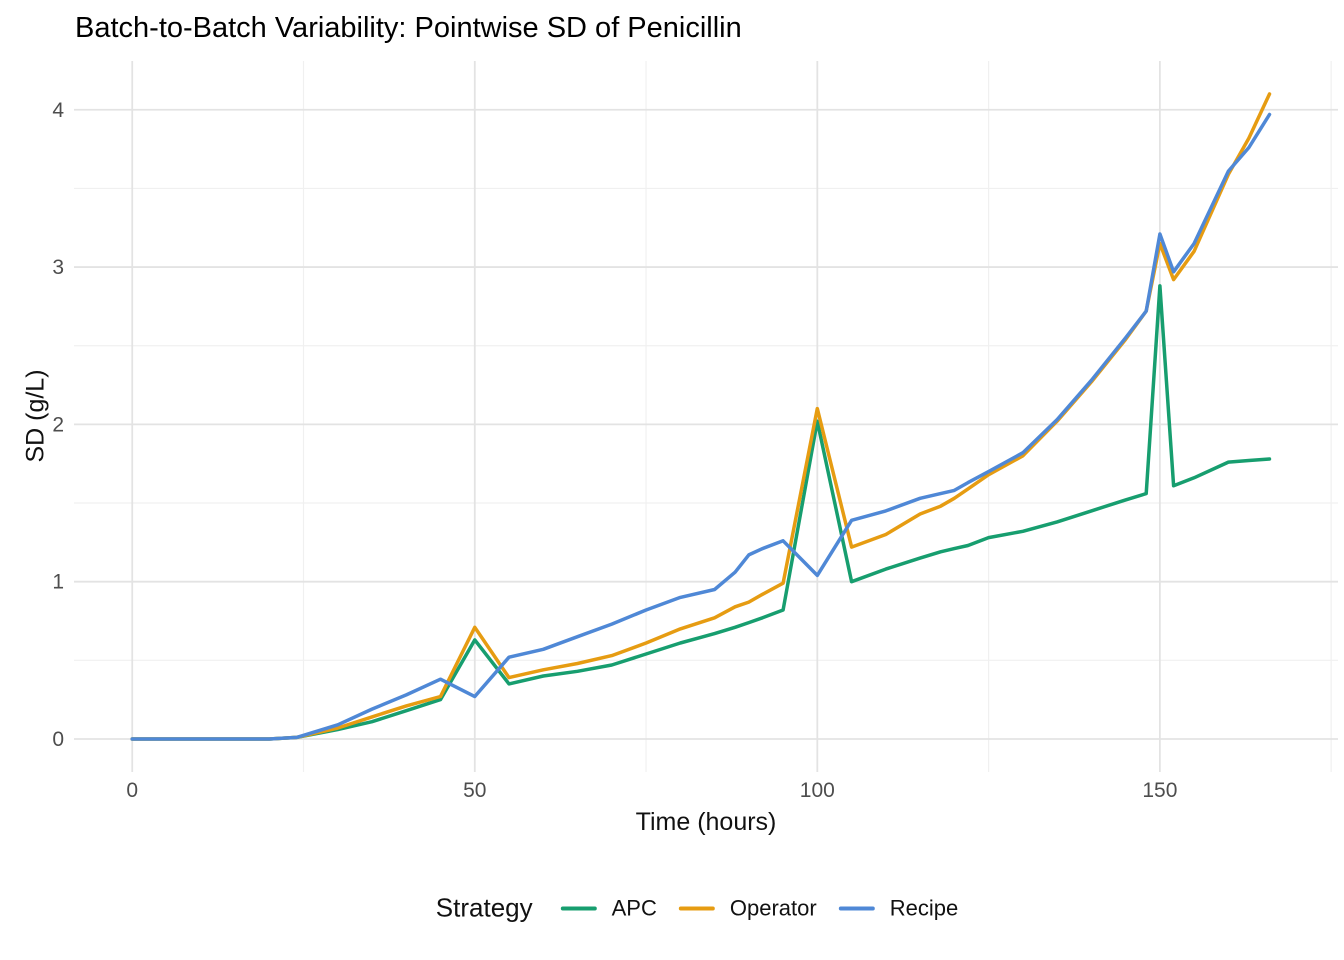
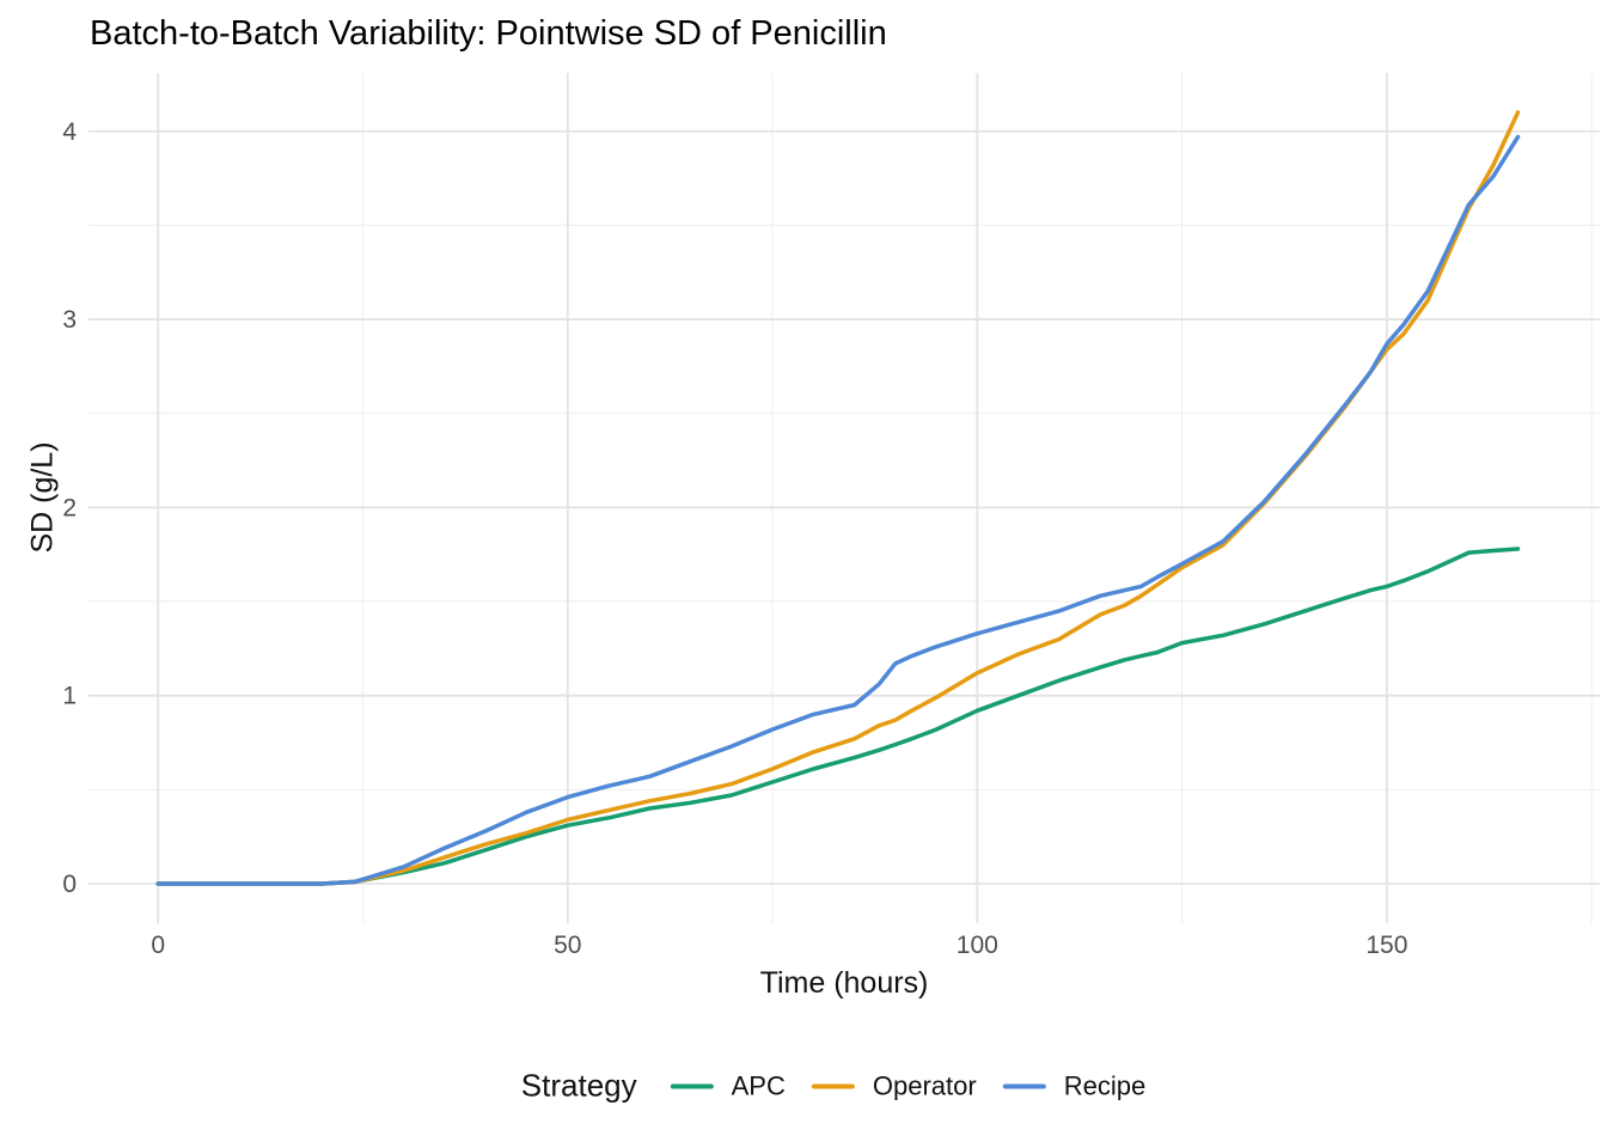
APC/50: 0.63 -> 0.31
Operator/50: 0.71 -> 0.34
Recipe/50: 0.27 -> 0.46
APC/100: 2.02 -> 0.92
Operator/100: 2.10 -> 1.12
Recipe/100: 1.04 -> 1.33
APC/150: 2.88 -> 1.58
Operator/150: 3.15 -> 2.84
Recipe/150: 3.21 -> 2.87
